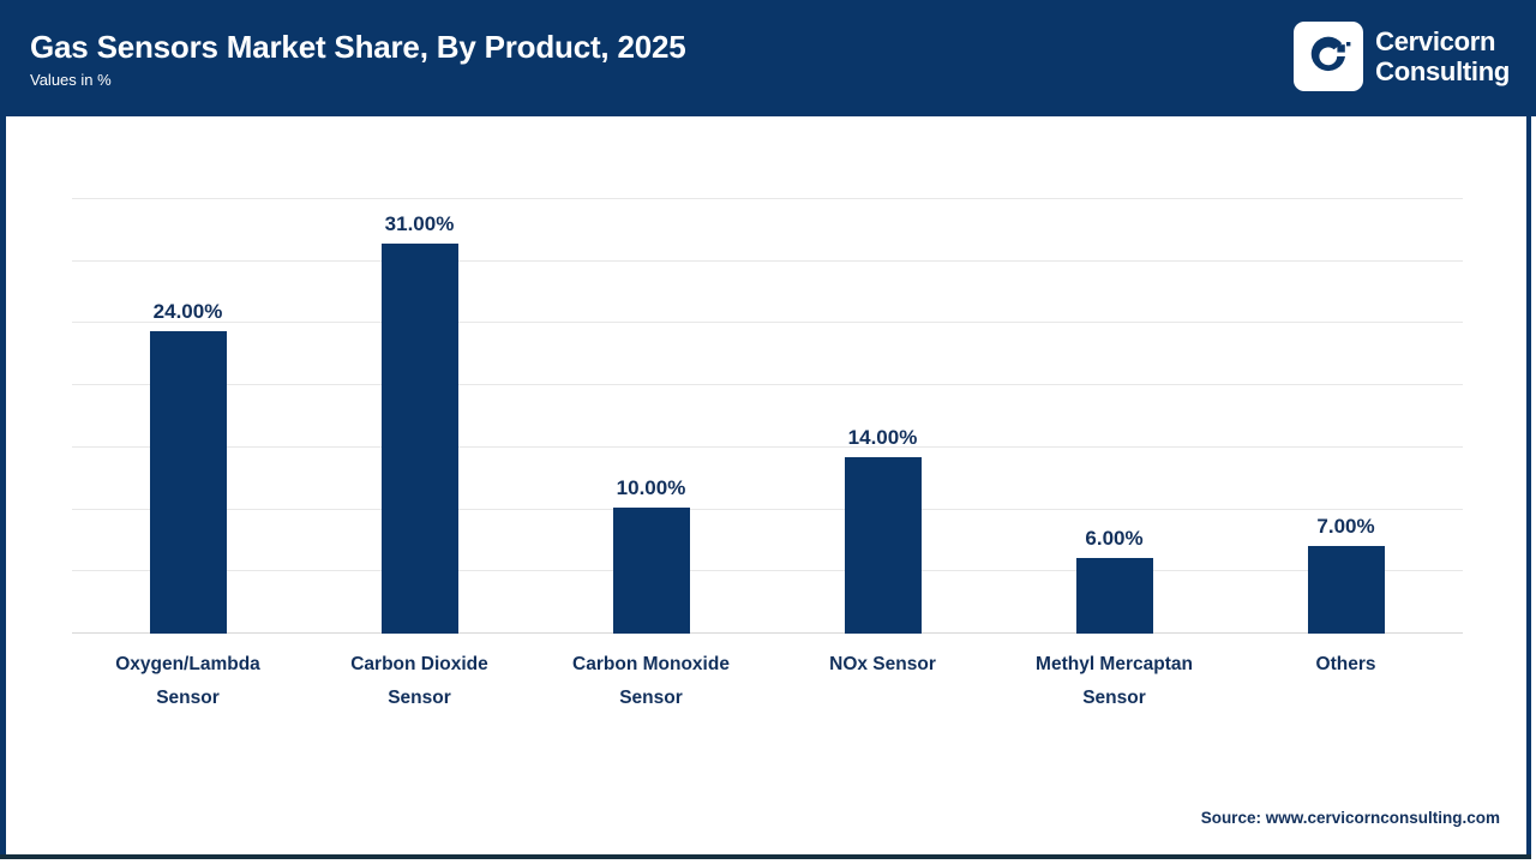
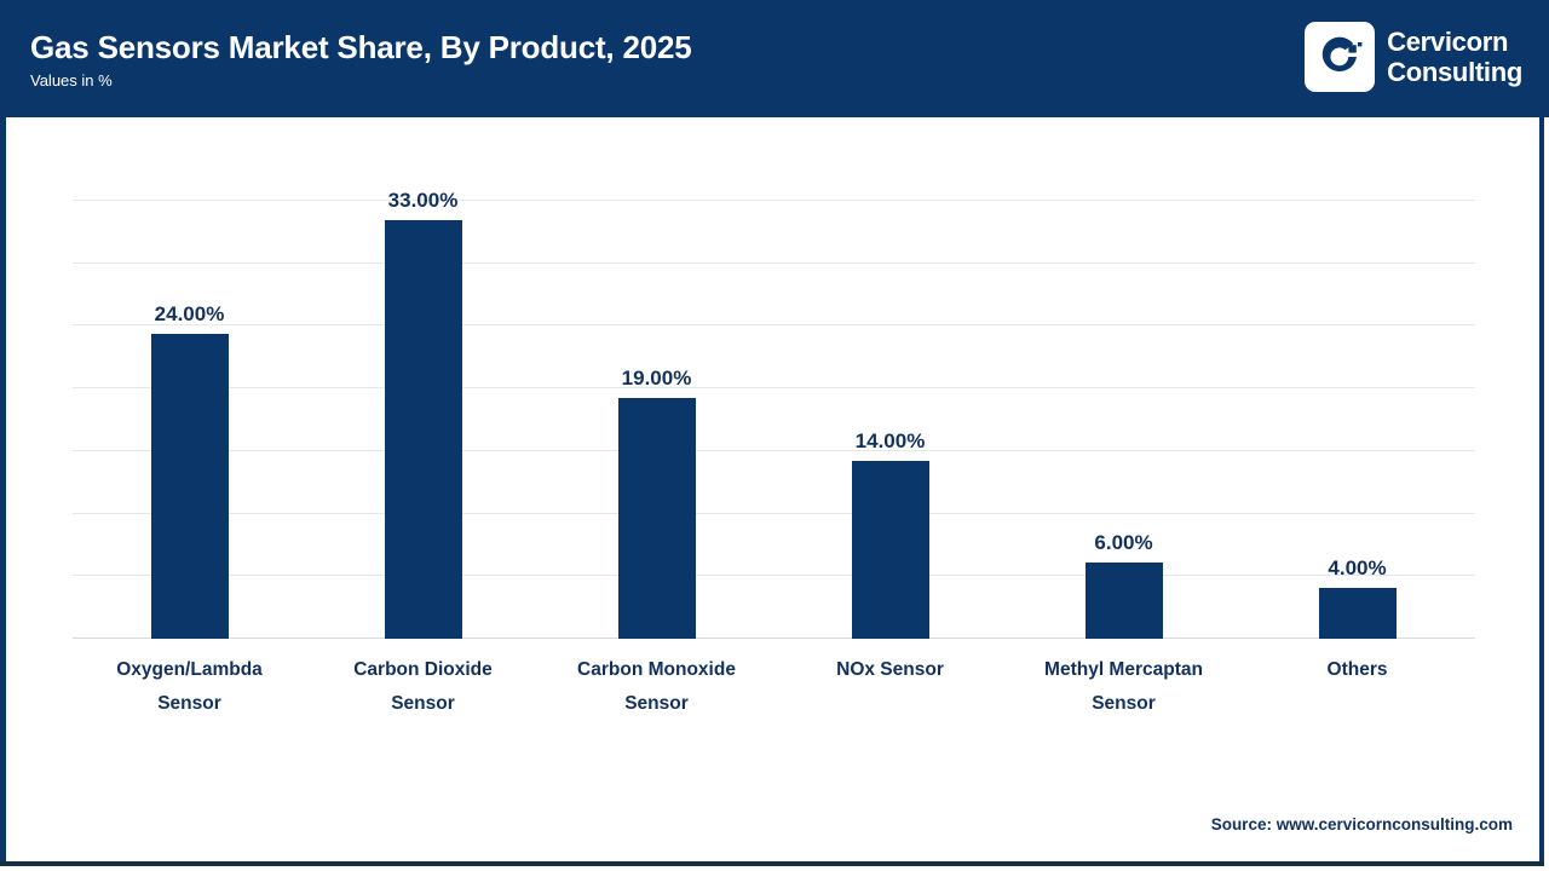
Carbon Dioxide Sensor: 31.00% -> 33.00%
Carbon Monoxide Sensor: 10.00% -> 19.00%
Others: 7.00% -> 4.00%
